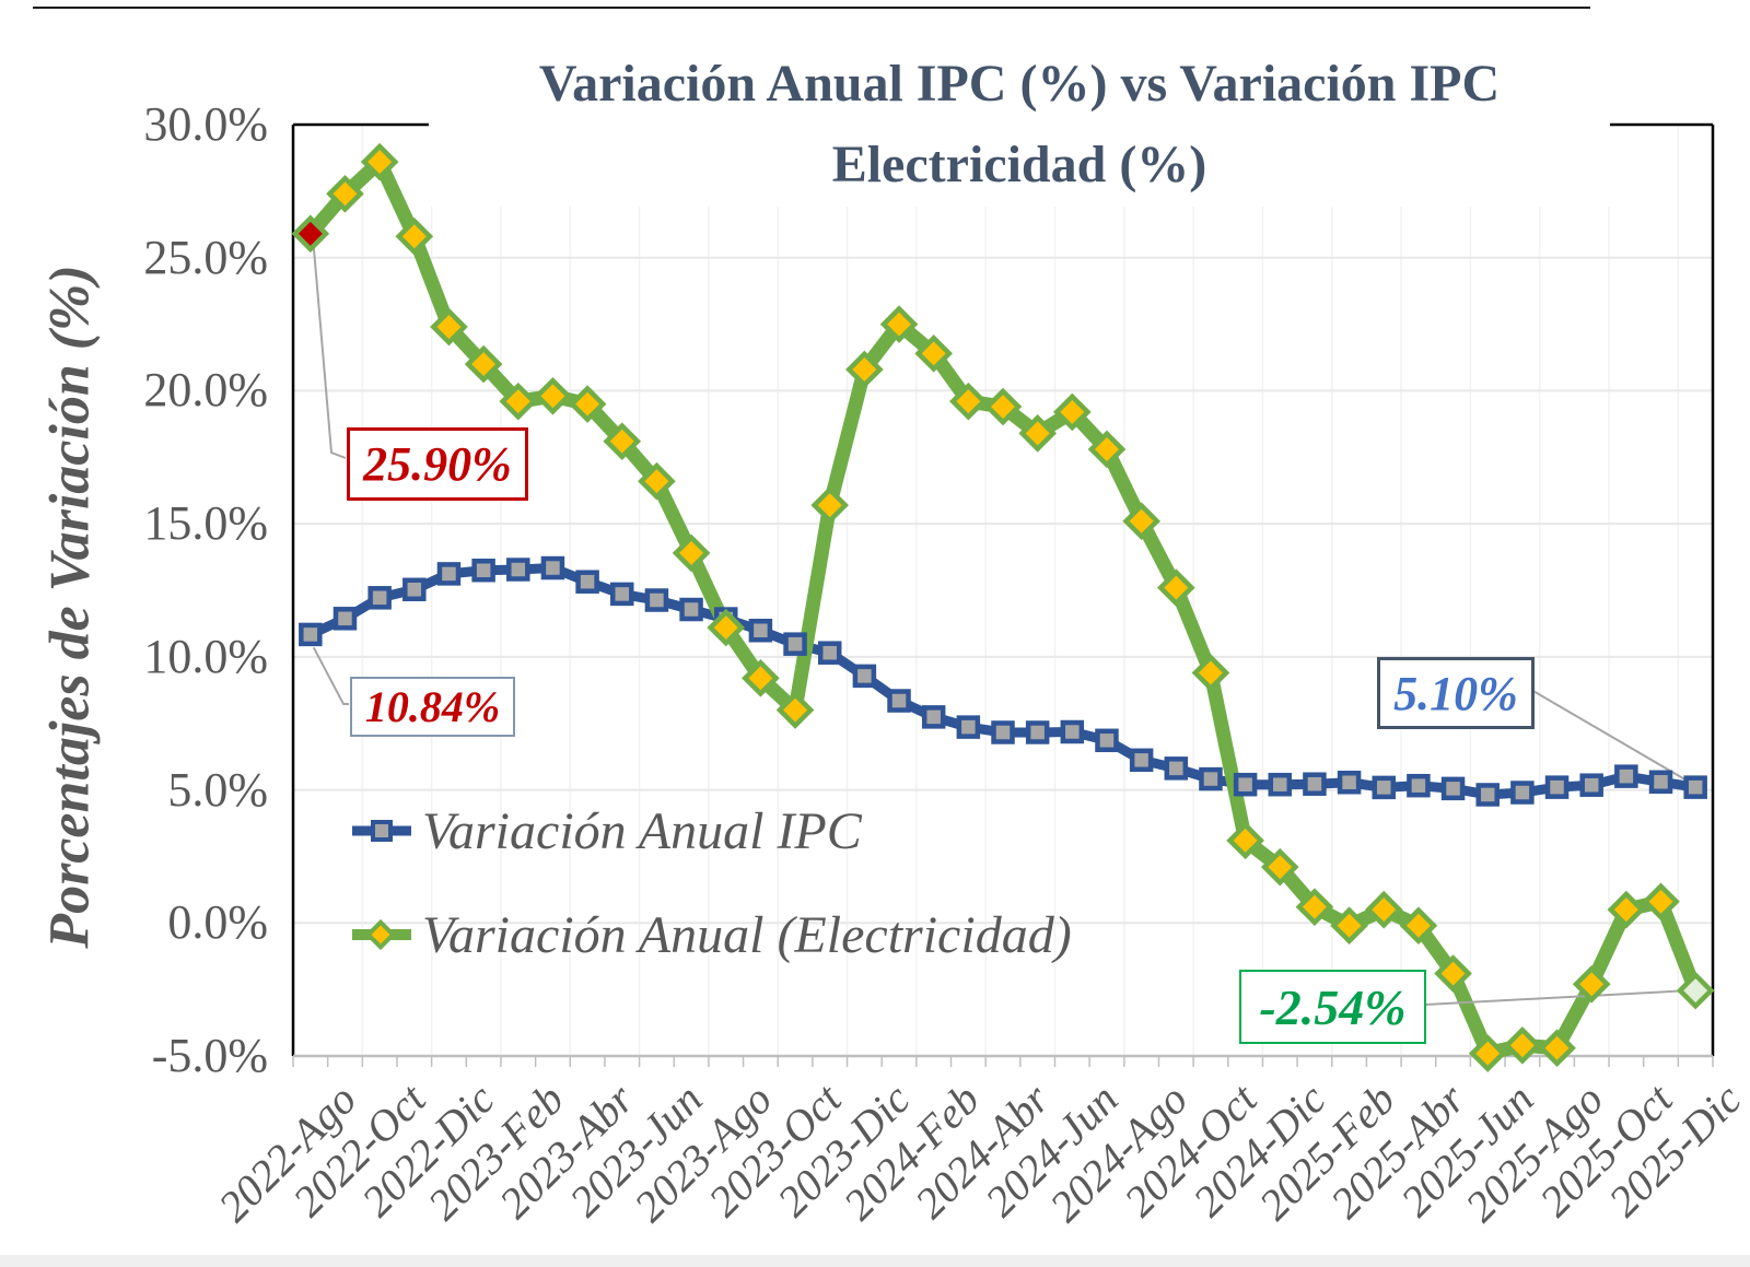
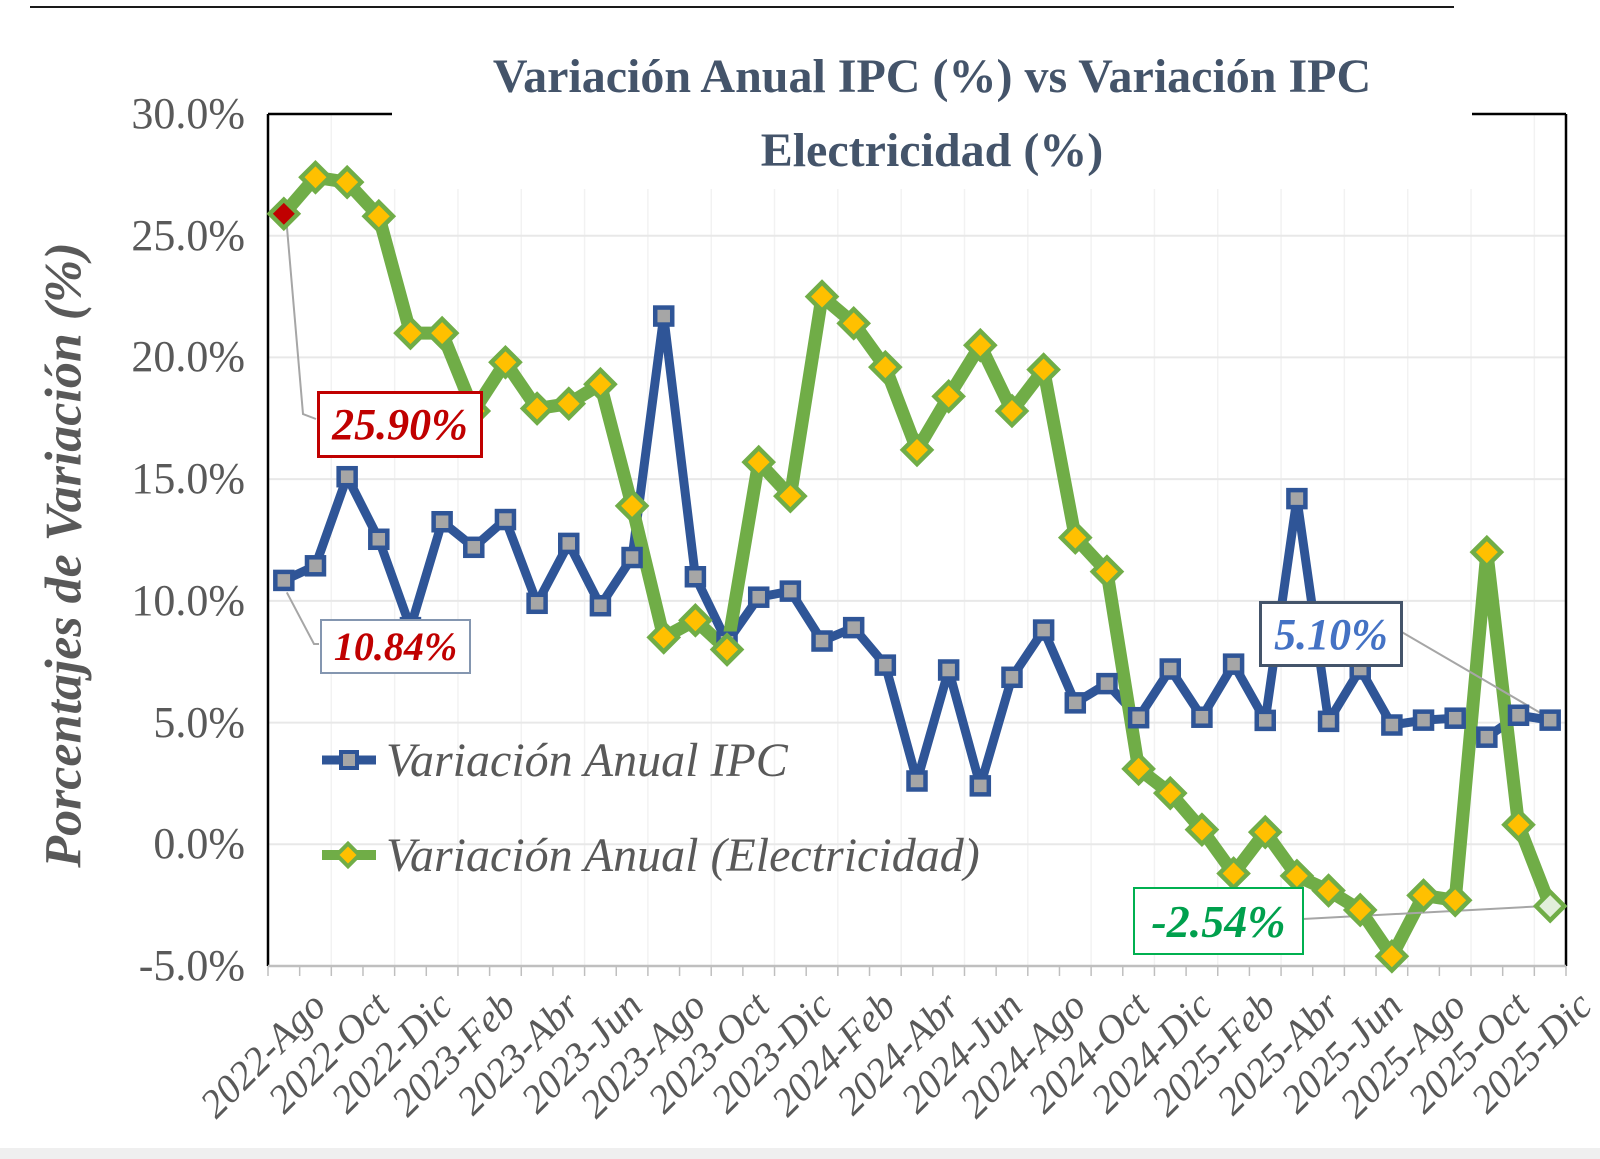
Variación Anual IPC/2022-Oct: 12.2% -> 15.1%
Variación Anual (Electricidad)/2022-Oct: 28.6% -> 27.2%
Variación Anual IPC/2022-Dic: 13.1% -> 8.9%
Variación Anual (Electricidad)/2022-Dic: 22.4% -> 21.0%
Variación Anual IPC/2023-Feb: 13.3% -> 12.2%
Variación Anual (Electricidad)/2023-Feb: 19.6% -> 17.8%
Variación Anual IPC/2023-Abr: 12.8% -> 9.9%
Variación Anual (Electricidad)/2023-Abr: 19.5% -> 17.9%
Variación Anual IPC/2023-Jun: 12.1% -> 9.8%
Variación Anual (Electricidad)/2023-Jun: 16.6% -> 18.9%
Variación Anual IPC/2023-Ago: 11.4% -> 21.7%
Variación Anual (Electricidad)/2023-Ago: 11.1% -> 8.5%
Variación Anual IPC/2023-Oct: 10.5% -> 8.3%
Variación Anual IPC/2023-Dic: 9.3% -> 10.4%
Variación Anual (Electricidad)/2023-Dic: 20.8% -> 14.3%
Variación Anual IPC/2024-Feb: 7.7% -> 8.9%
Variación Anual IPC/2024-Abr: 7.2% -> 2.6%
Variación Anual (Electricidad)/2024-Abr: 19.4% -> 16.2%
Variación Anual IPC/2024-Jun: 7.2% -> 2.4%
Variación Anual (Electricidad)/2024-Jun: 19.2% -> 20.5%
Variación Anual IPC/2024-Ago: 6.1% -> 8.8%
Variación Anual (Electricidad)/2024-Ago: 15.1% -> 19.5%
Variación Anual IPC/2024-Oct: 5.4% -> 6.6%
Variación Anual (Electricidad)/2024-Oct: 9.4% -> 11.2%
Variación Anual IPC/2024-Dic: 5.2% -> 7.2%
Variación Anual IPC/2025-Feb: 5.3% -> 7.4%
Variación Anual (Electricidad)/2025-Feb: -0.1% -> -1.2%
Variación Anual IPC/2025-Abr: 5.2% -> 14.2%
Variación Anual (Electricidad)/2025-Abr: -0.1% -> -1.3%
Variación Anual IPC/2025-Jun: 4.8% -> 7.2%
Variación Anual (Electricidad)/2025-Jun: -4.9% -> -2.7%
Variación Anual (Electricidad)/2025-Ago: -4.7% -> -2.1%
Variación Anual IPC/2025-Oct: 5.5% -> 4.4%
Variación Anual (Electricidad)/2025-Oct: 0.5% -> 12.0%
